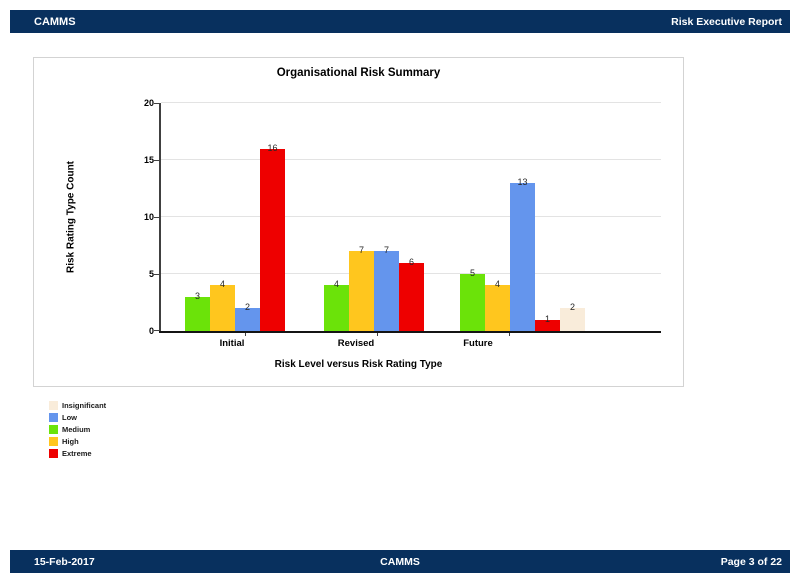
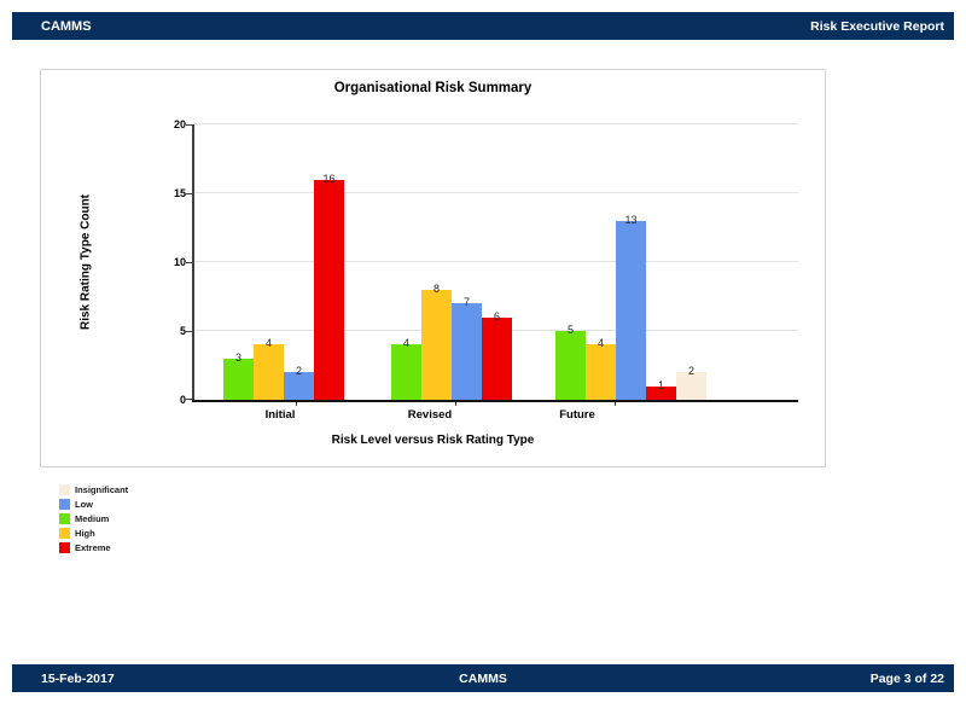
High/Revised: 7 -> 8
